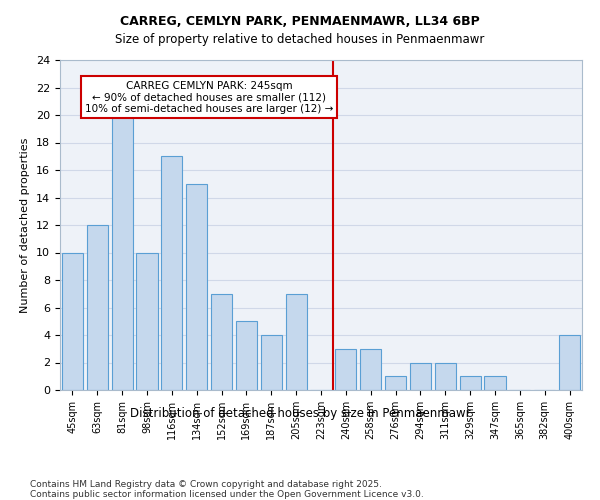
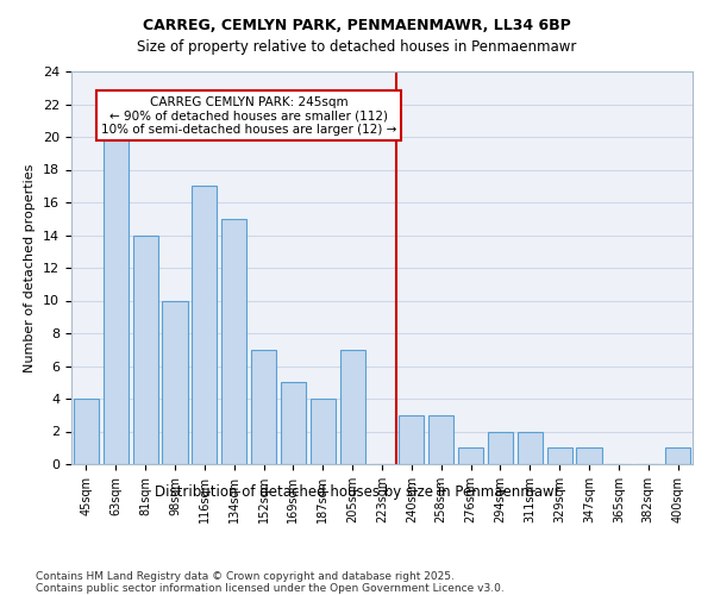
45sqm: 10 -> 4
63sqm: 12 -> 20
81sqm: 20 -> 14
400sqm: 4 -> 1
